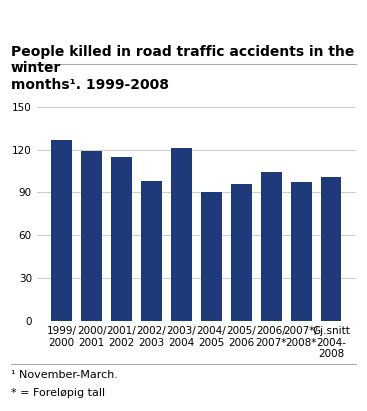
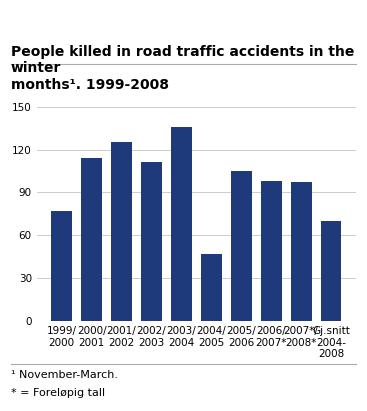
1999/ 2000: 127 -> 77
2000/ 2001: 119 -> 114
2001/ 2002: 115 -> 125
2002/ 2003: 98 -> 111
2003/ 2004: 121 -> 136
2004/ 2005: 90 -> 47
2005/ 2006: 96 -> 105
2006/ 2007*: 104 -> 98
Gj.snitt 2004- 2008: 101 -> 70
